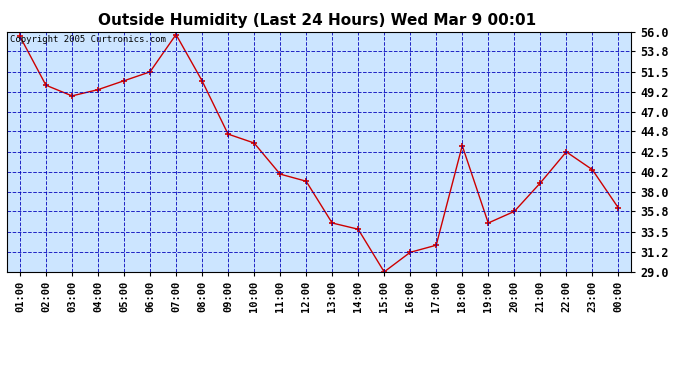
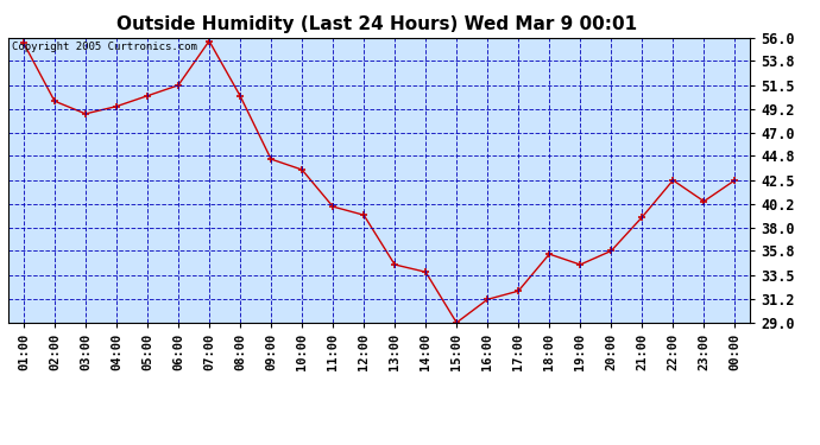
18:00: 43.2 -> 35.5
00:00: 36.2 -> 42.5
